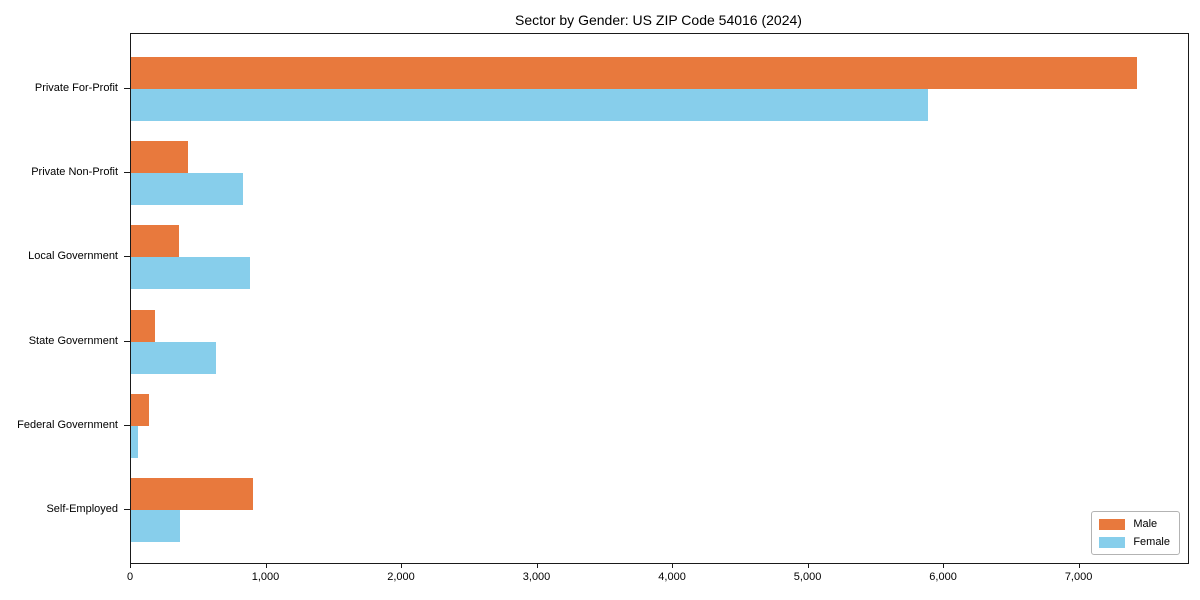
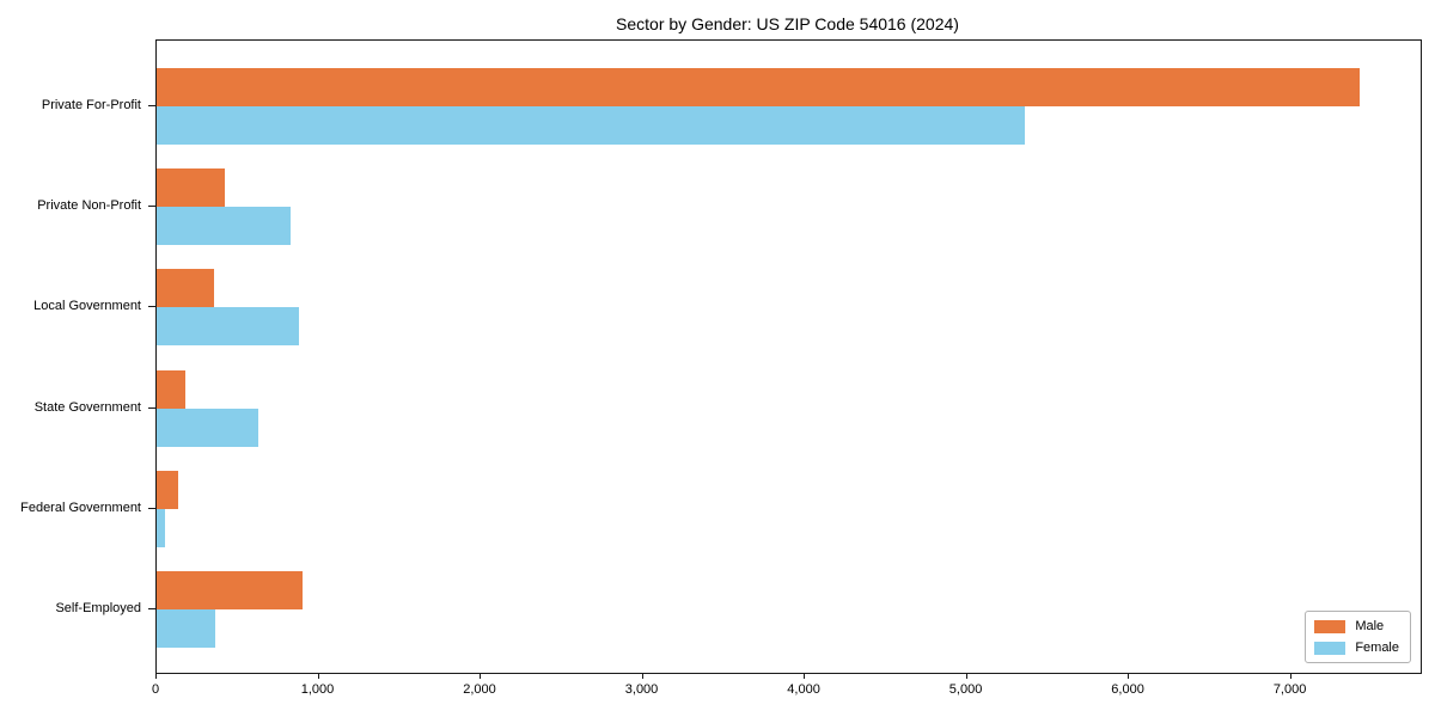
Female/Private For-Profit: 5880 -> 5360
